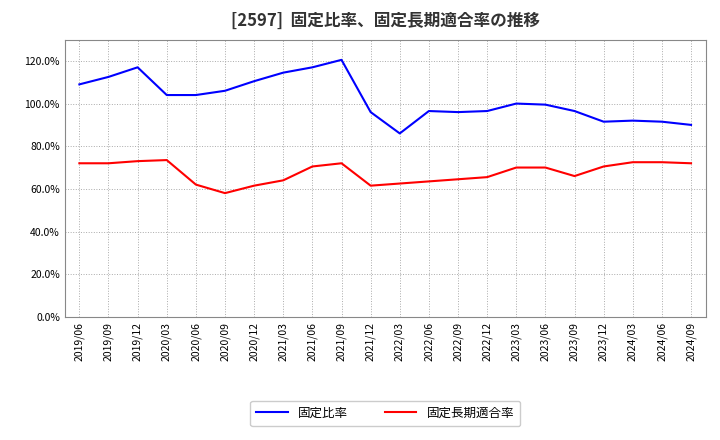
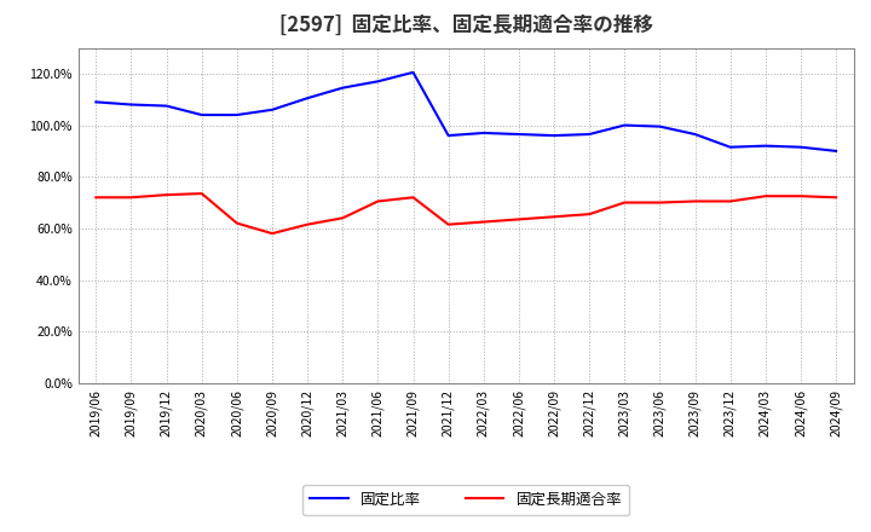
固定比率/2019/09: 112.5% -> 108.0%
固定比率/2019/12: 117.0% -> 107.5%
固定比率/2022/03: 86.0% -> 97.0%
固定長期適合率/2023/09: 66.0% -> 70.5%
